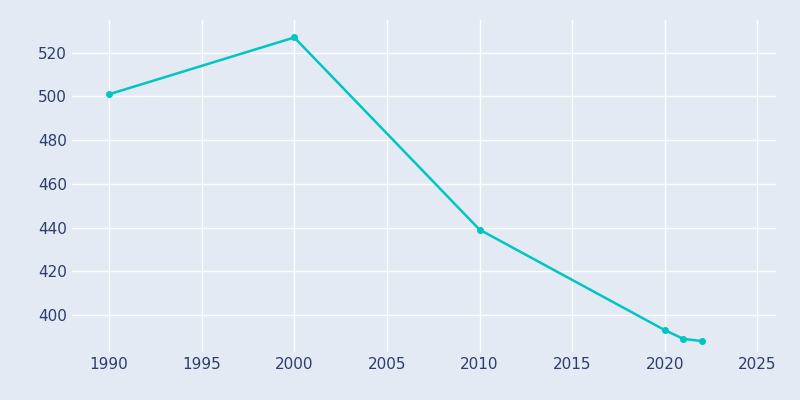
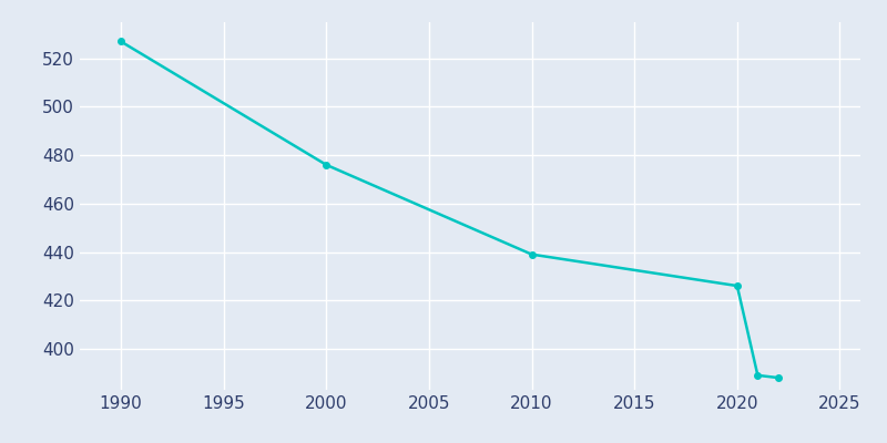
1990: 501 -> 527
2000: 527 -> 476
2020: 393 -> 426
